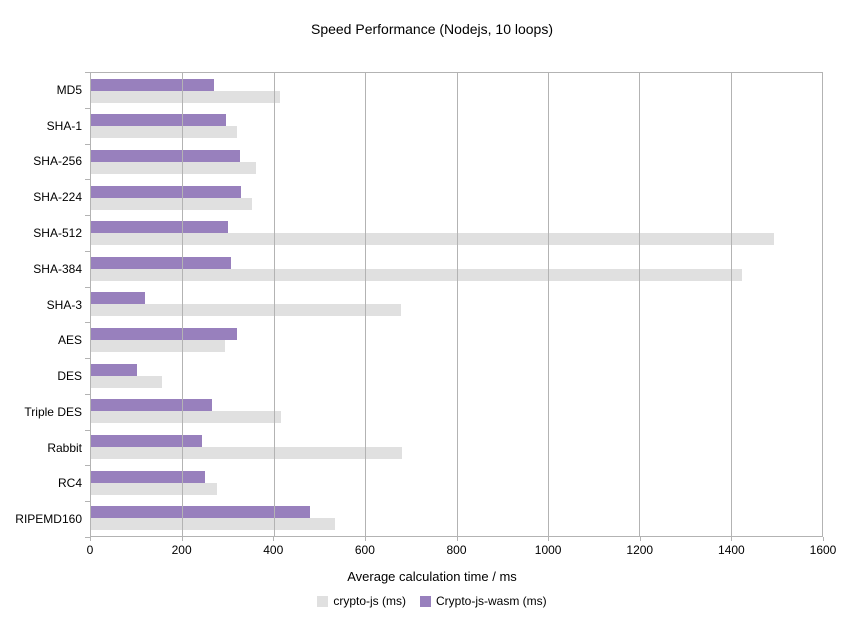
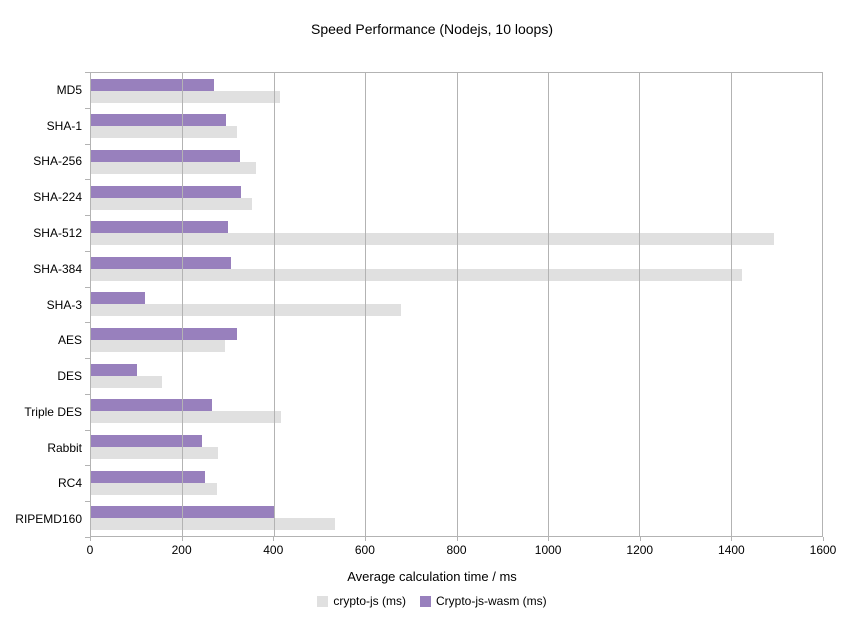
crypto-js (ms)/Rabbit: 680 -> 280
Crypto-js-wasm (ms)/RIPEMD160: 480 -> 400
